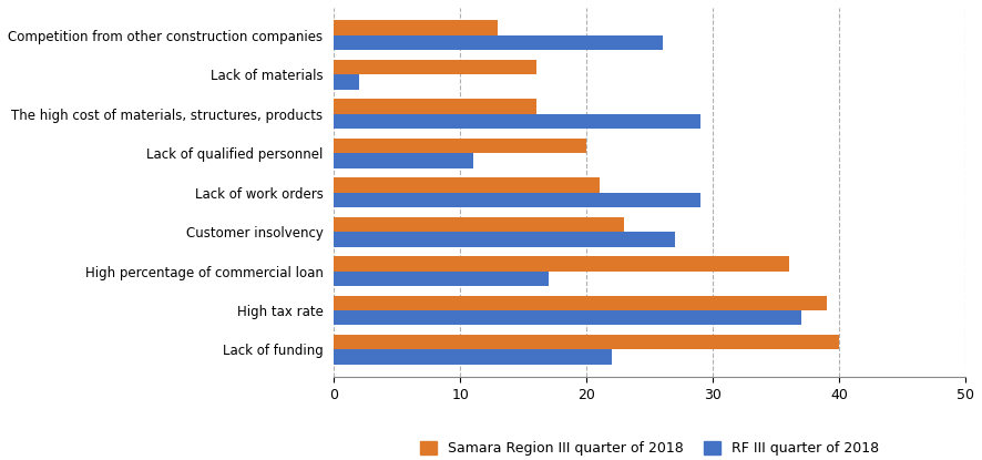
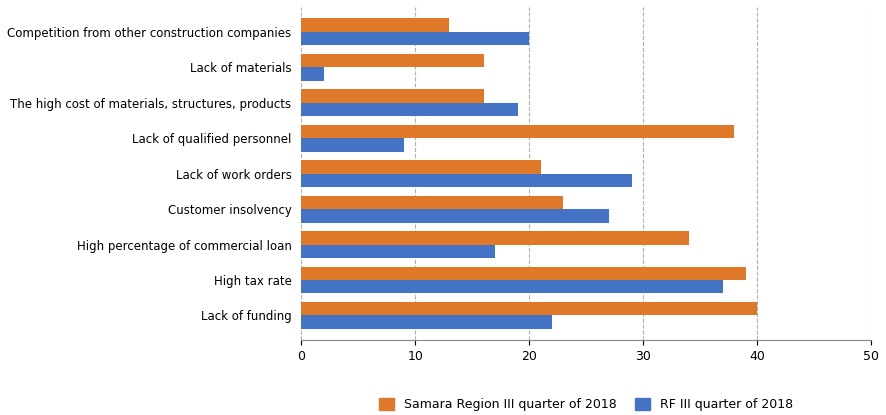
RF III quarter of 2018/Competition from other construction companies: 26 -> 20
RF III quarter of 2018/The high cost of materials, structures, products: 29 -> 19
Samara Region III quarter of 2018/Lack of qualified personnel: 20 -> 38
RF III quarter of 2018/Lack of qualified personnel: 11 -> 9
Samara Region III quarter of 2018/High percentage of commercial loan: 36 -> 34
